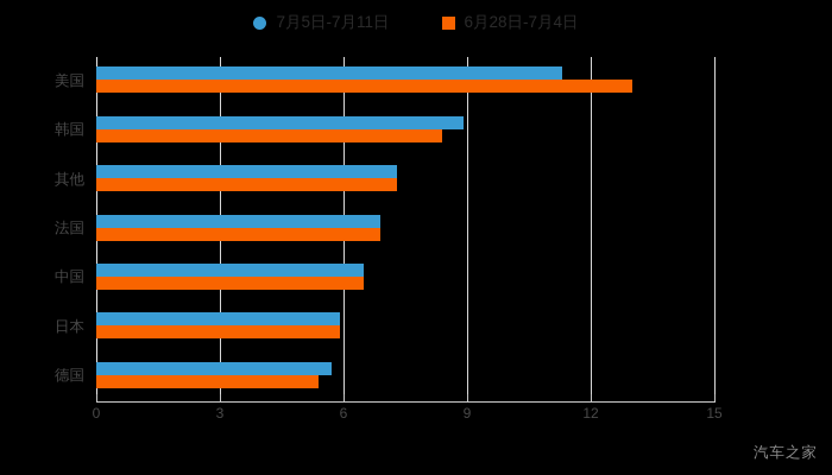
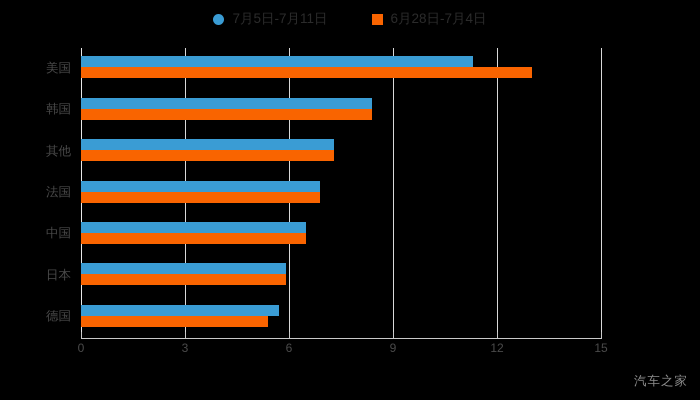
7月5日-7月11日/韩国: 8.9 -> 8.4
